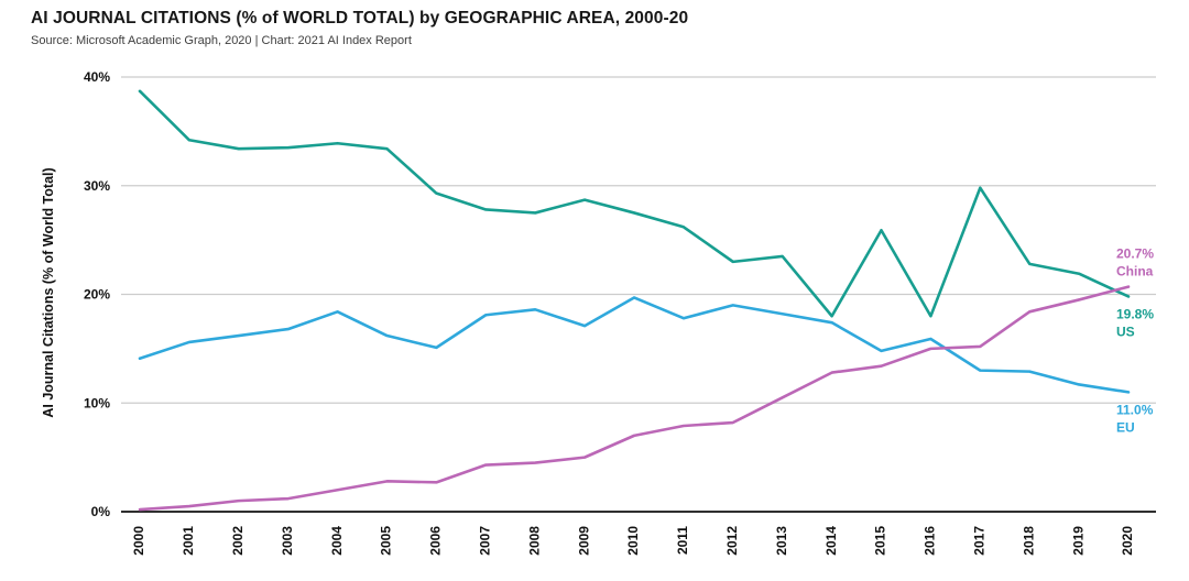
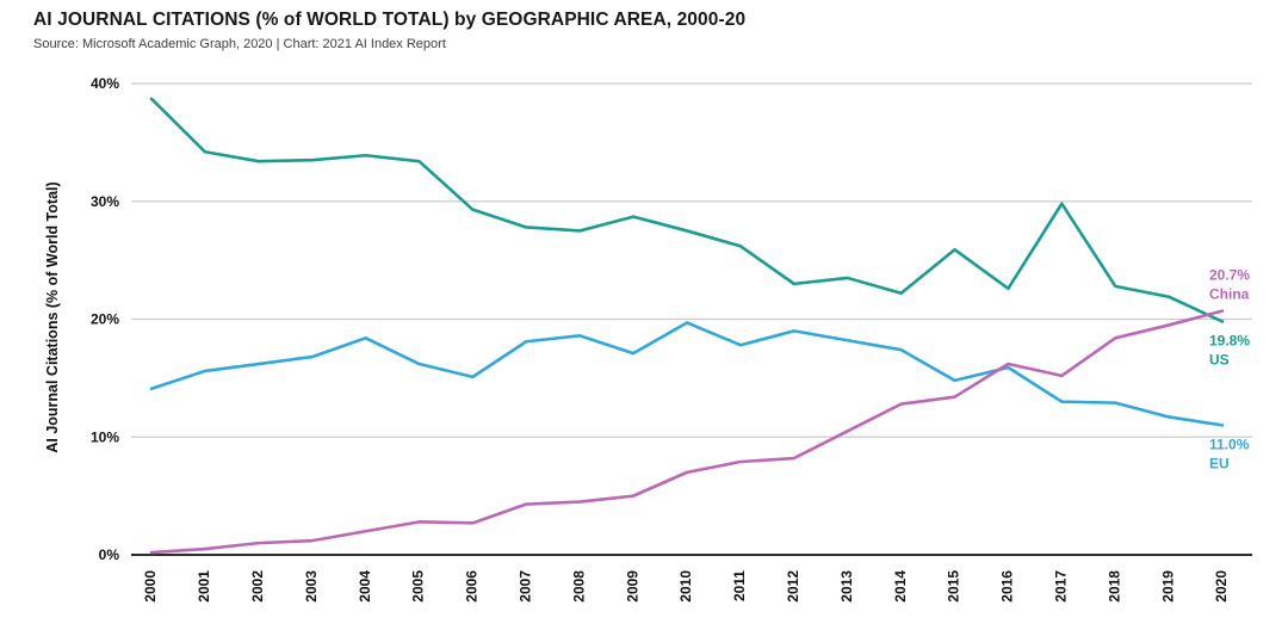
US/2014: 18% -> 22%
US/2016: 18% -> 23%
China/2016: 15% -> 16%
